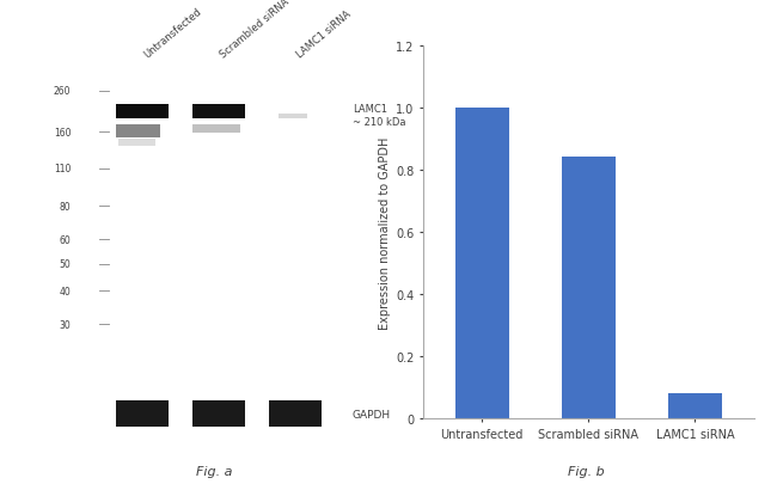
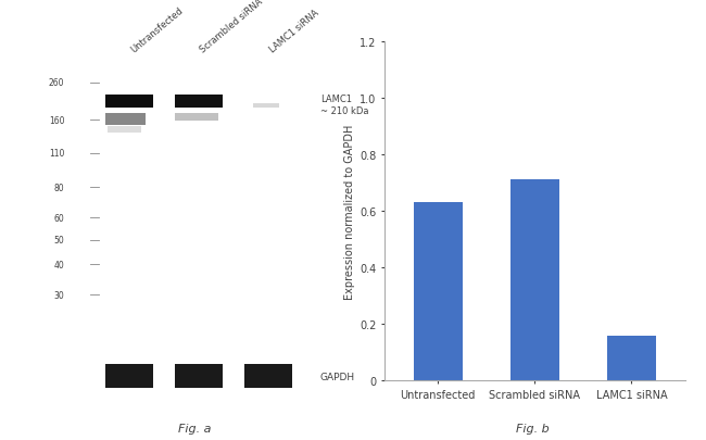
Untransfected: 1.00 -> 0.63
Scrambled siRNA: 0.84 -> 0.71
LAMC1 siRNA: 0.08 -> 0.16
